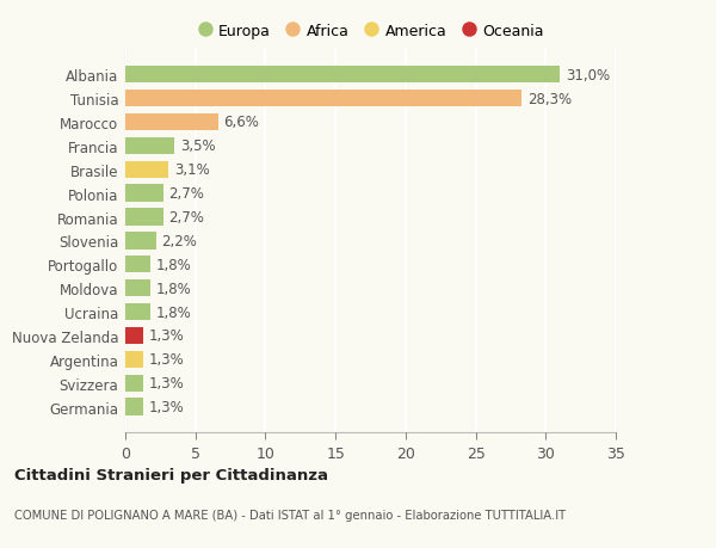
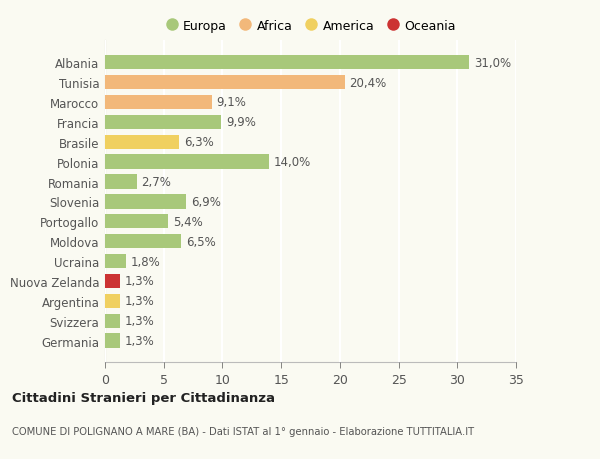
Tunisia: 28,3% -> 20,4%
Marocco: 6,6% -> 9,1%
Francia: 3,5% -> 9,9%
Brasile: 3,1% -> 6,3%
Polonia: 2,7% -> 14,0%
Slovenia: 2,2% -> 6,9%
Portogallo: 1,8% -> 5,4%
Moldova: 1,8% -> 6,5%
